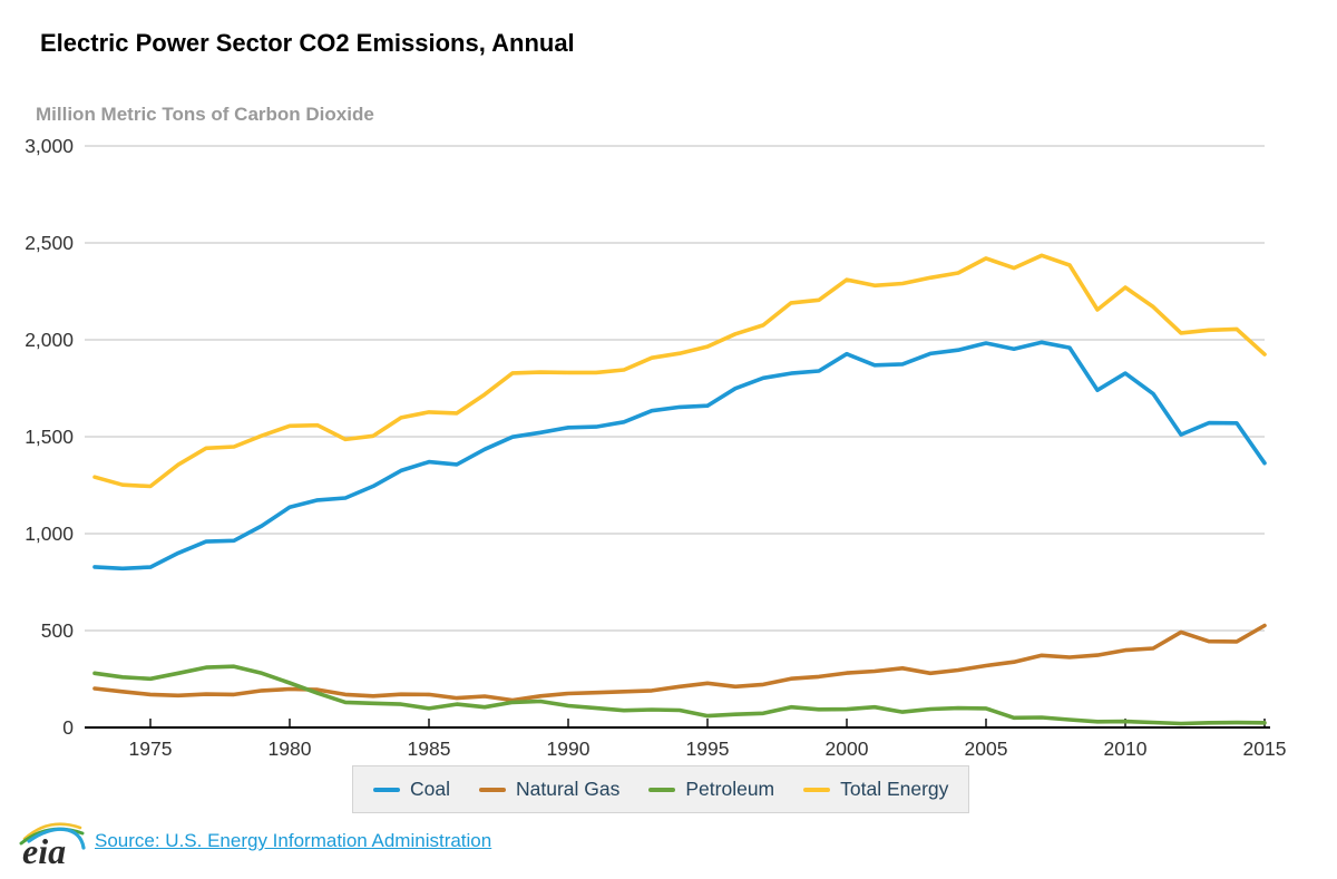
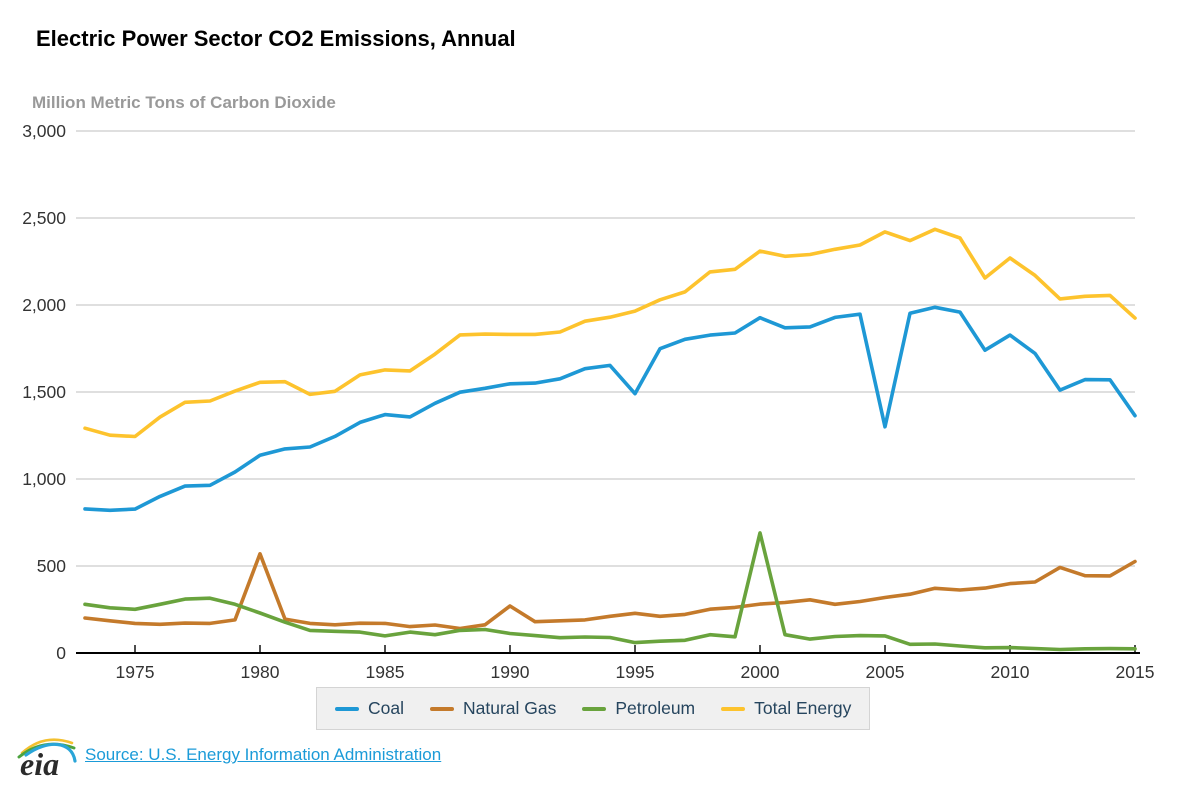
Natural Gas/1980: 200 -> 570
Natural Gas/1990: 180 -> 270
Coal/1995: 1660 -> 1490
Petroleum/2000: 90 -> 690
Coal/2005: 1980 -> 1300
